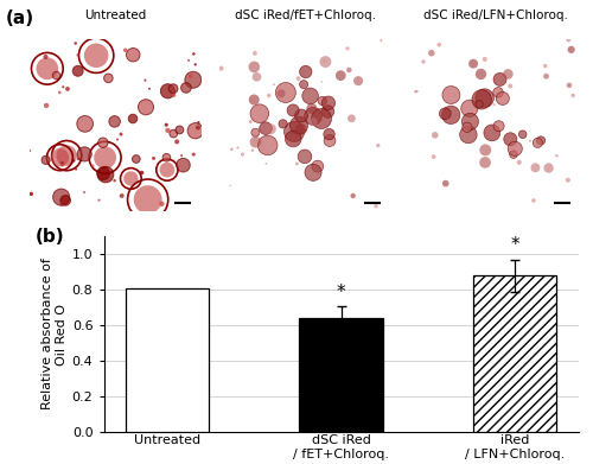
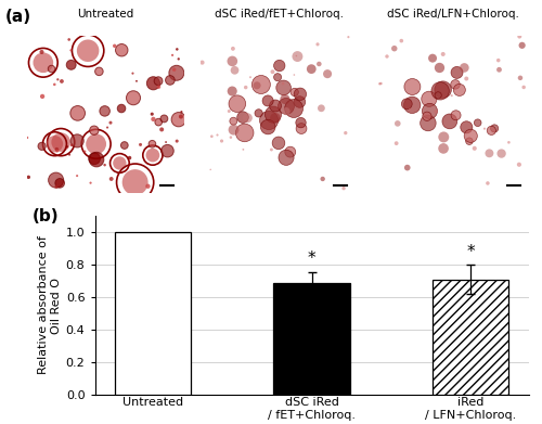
Untreated: 0.81 -> 1.00
dSC iRed / fET+Chloroq.: 0.64 -> 0.69
iRed / LFN+Chloroq.: 0.88 -> 0.71
